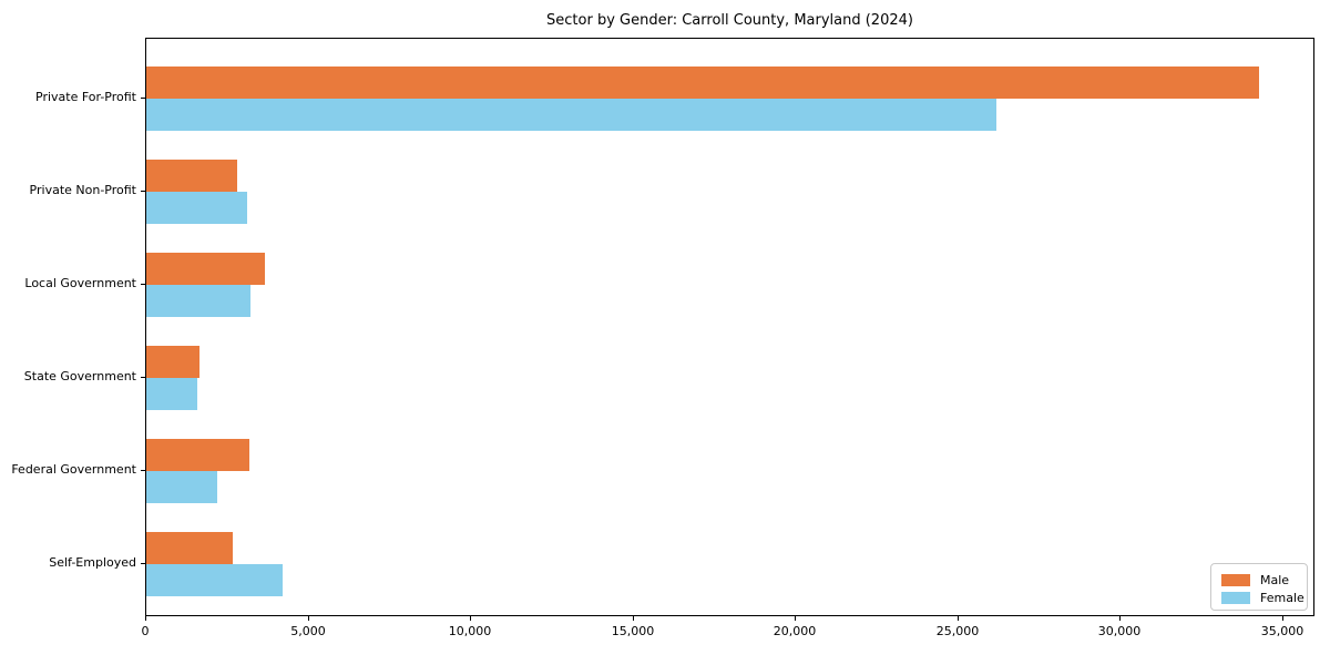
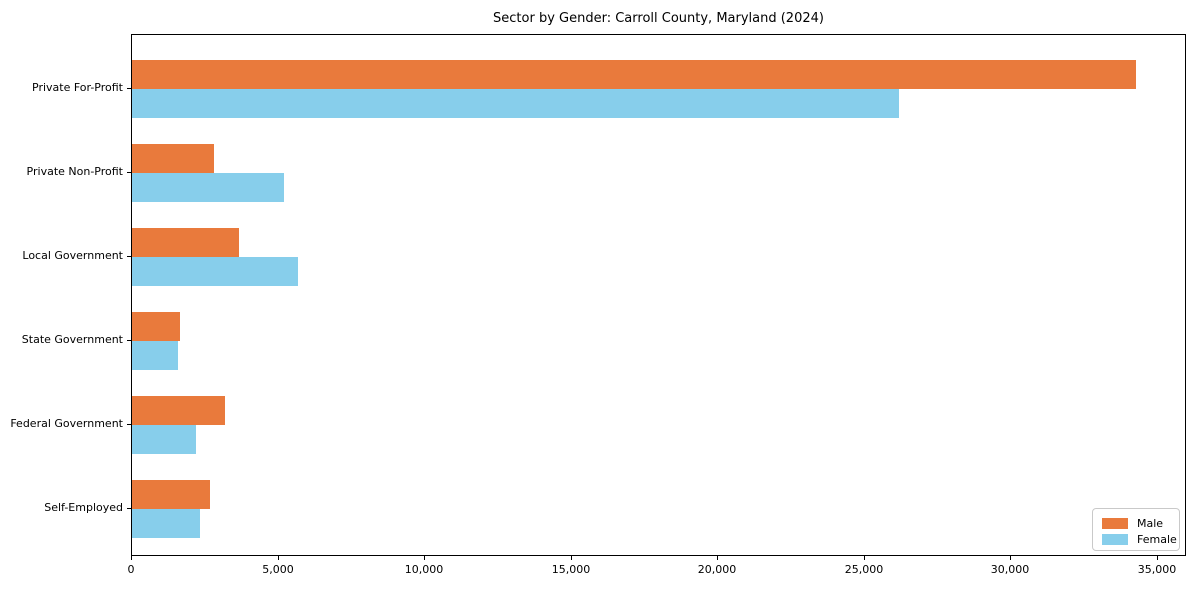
Female/Private Non-Profit: 3100 -> 5200
Female/Local Government: 3200 -> 5700
Female/Self-Employed: 4200 -> 2300
